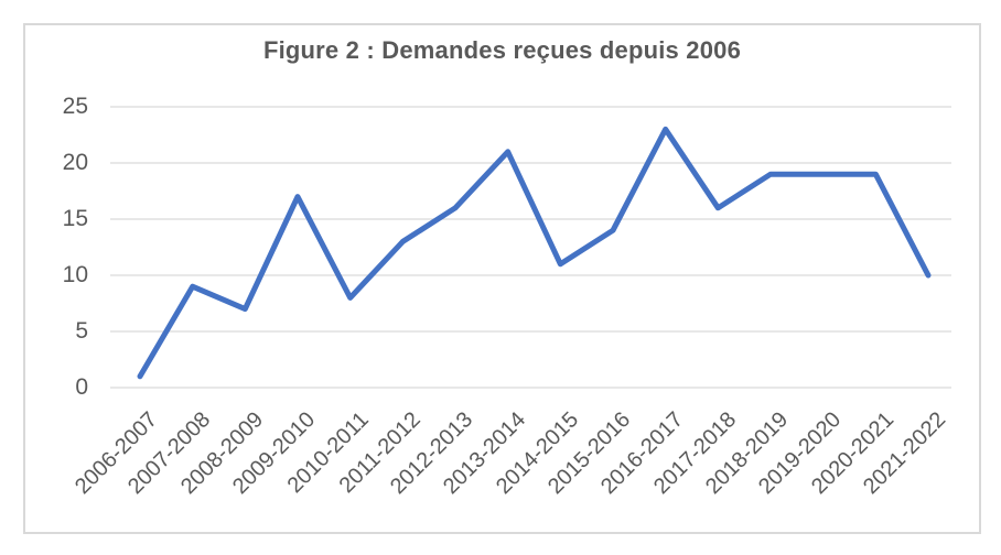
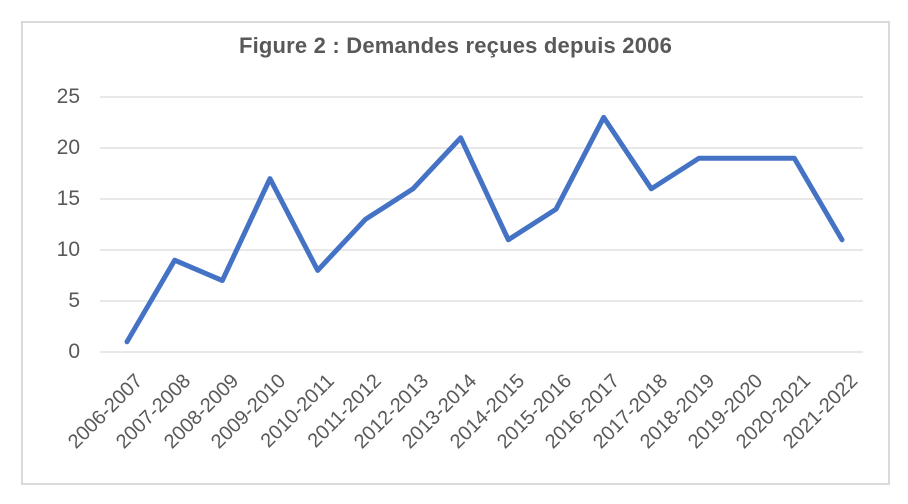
2021-2022: 10 -> 11
